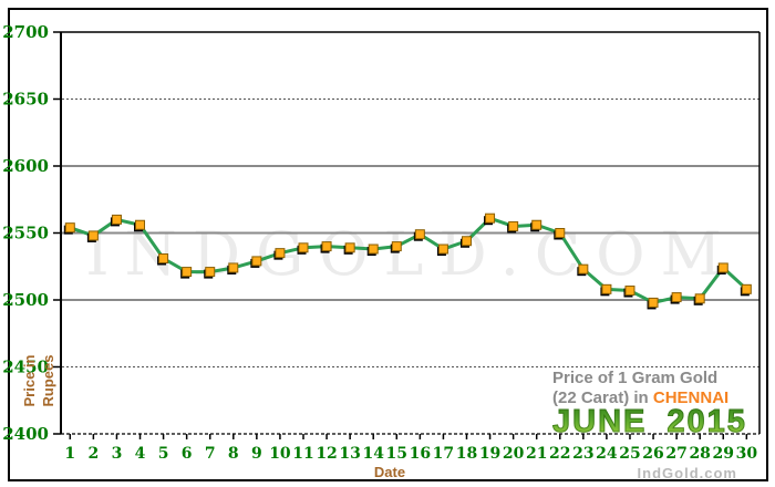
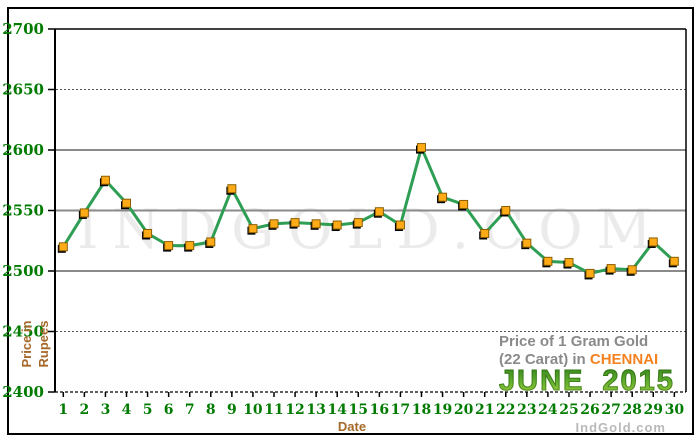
1: 2554 -> 2520
3: 2560 -> 2575
9: 2529 -> 2568
18: 2544 -> 2602
21: 2556 -> 2531
